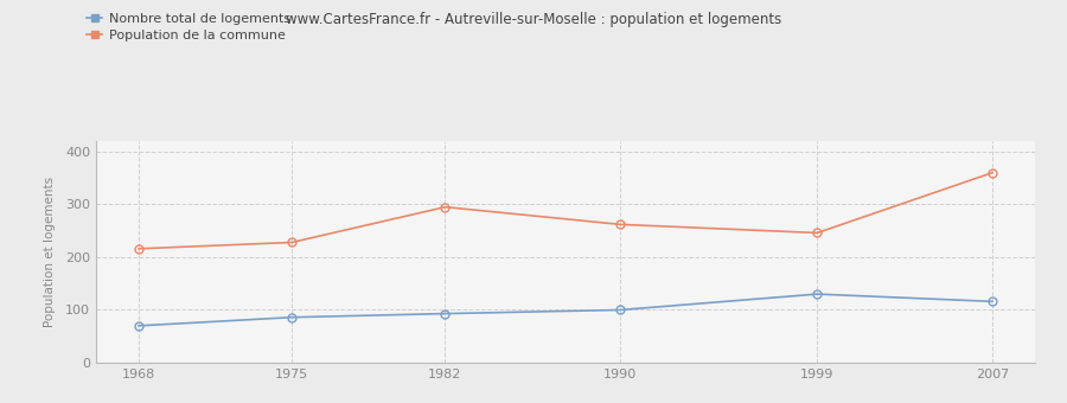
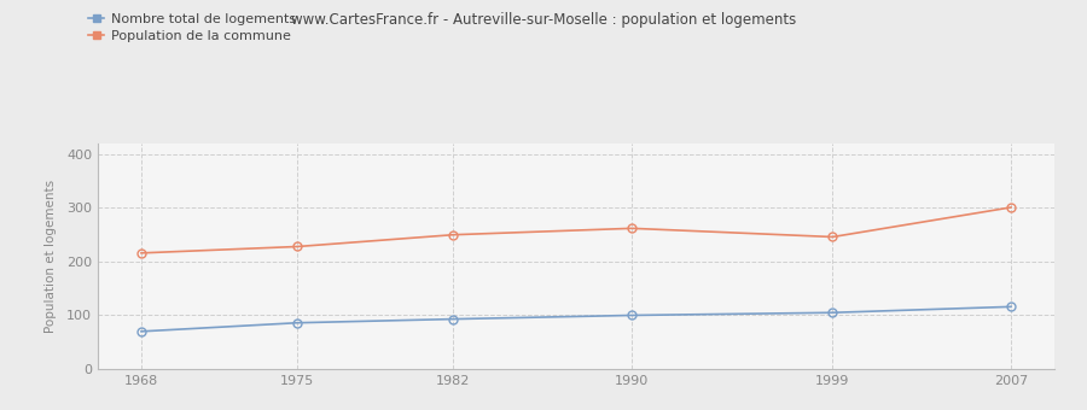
Population de la commune/1982: 295 -> 250
Nombre total de logements/1999: 130 -> 105
Population de la commune/2007: 360 -> 301
